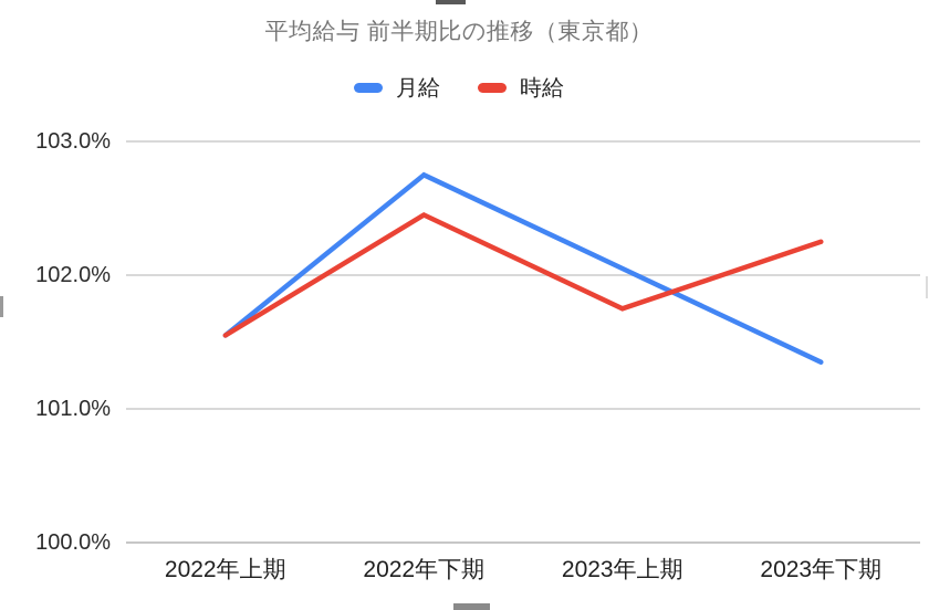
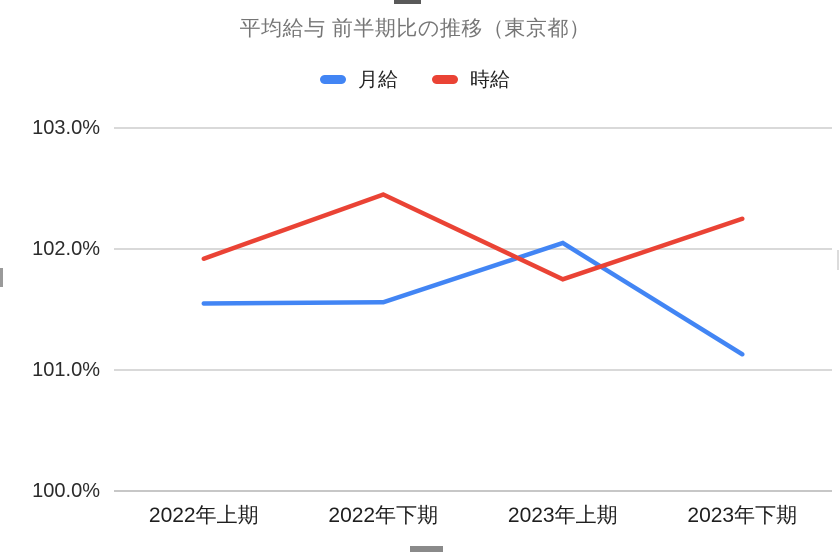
時給/2022年上期: 101.55% -> 101.92%
月給/2022年下期: 102.75% -> 101.56%
月給/2023年下期: 101.35% -> 101.13%
